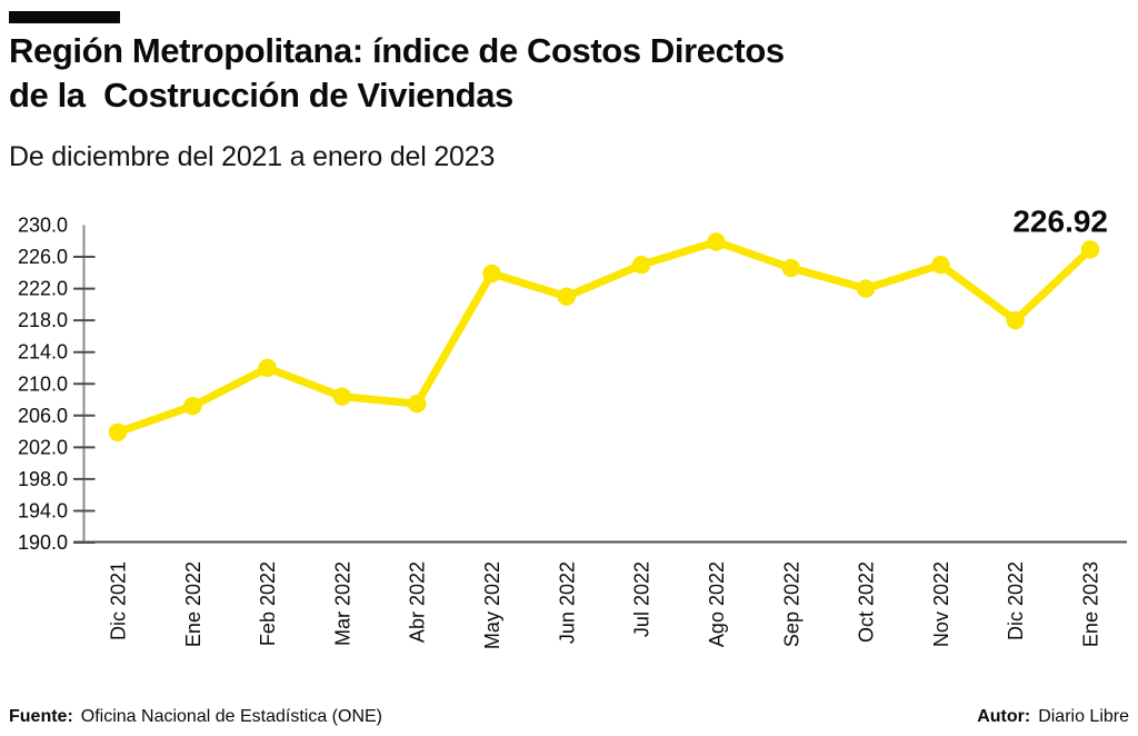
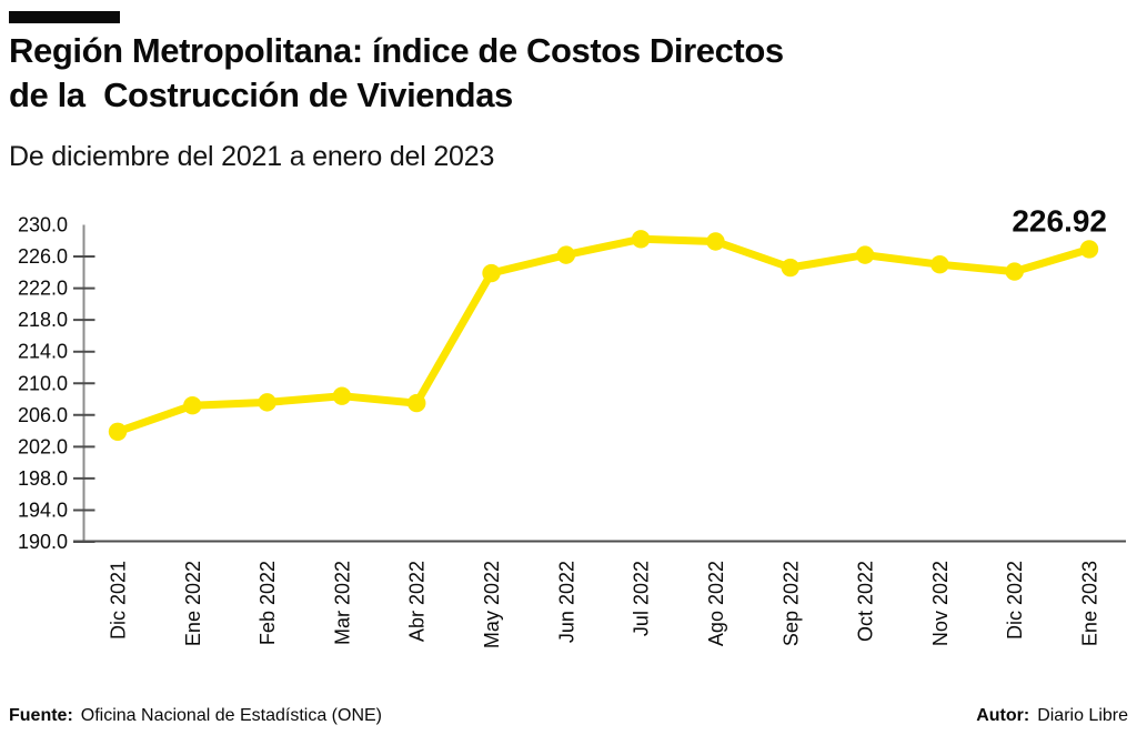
Feb 2022: 212 -> 208
Jun 2022: 221 -> 226
Jul 2022: 225 -> 228
Oct 2022: 222 -> 226
Dic 2022: 218 -> 224
